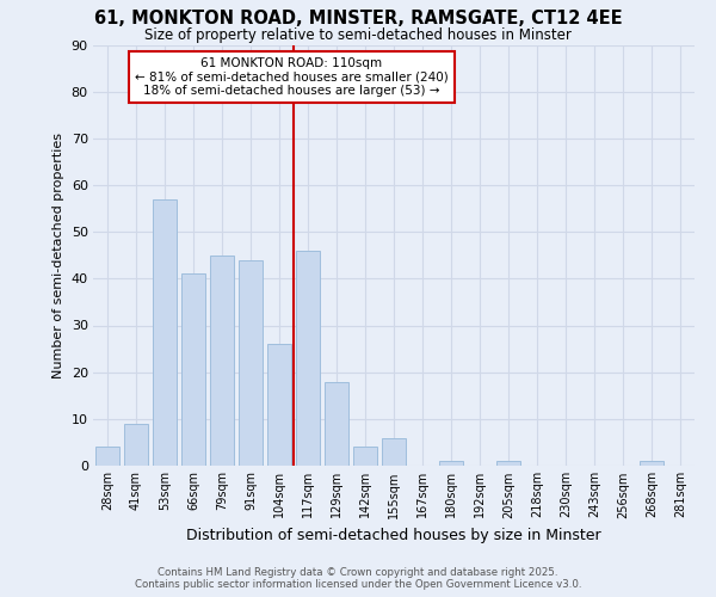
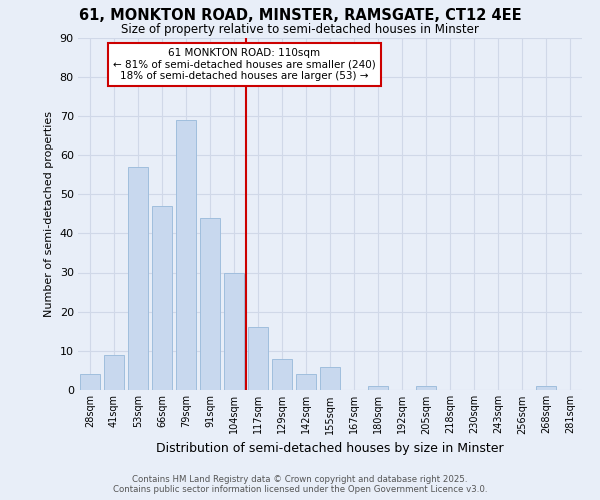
66sqm: 41 -> 47
79sqm: 45 -> 69
104sqm: 26 -> 30
117sqm: 46 -> 16
129sqm: 18 -> 8
